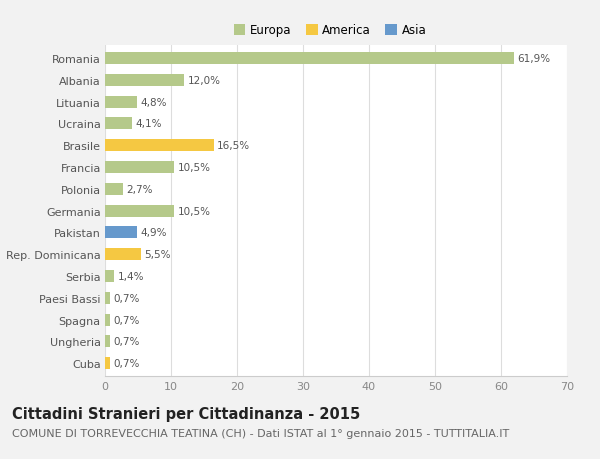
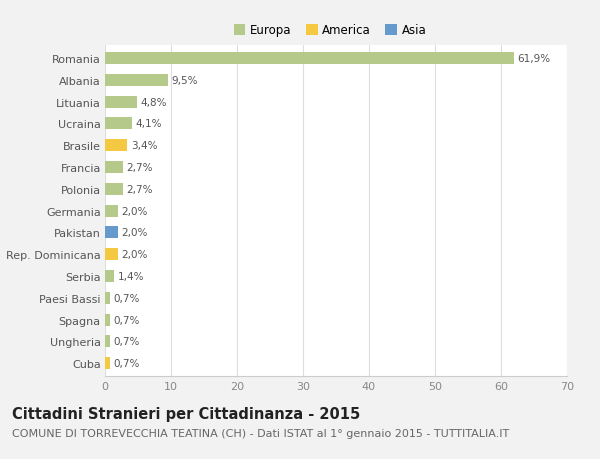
Albania: 12,0% -> 9,5%
Brasile: 16,5% -> 3,4%
Francia: 10,5% -> 2,7%
Germania: 10,5% -> 2,0%
Pakistan: 4,9% -> 2,0%
Rep. Dominicana: 5,5% -> 2,0%
